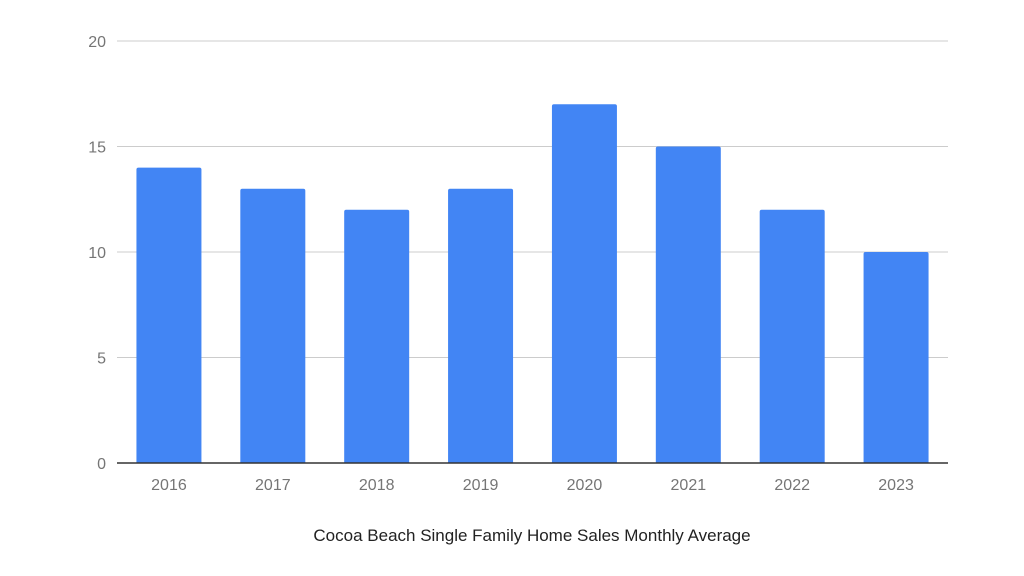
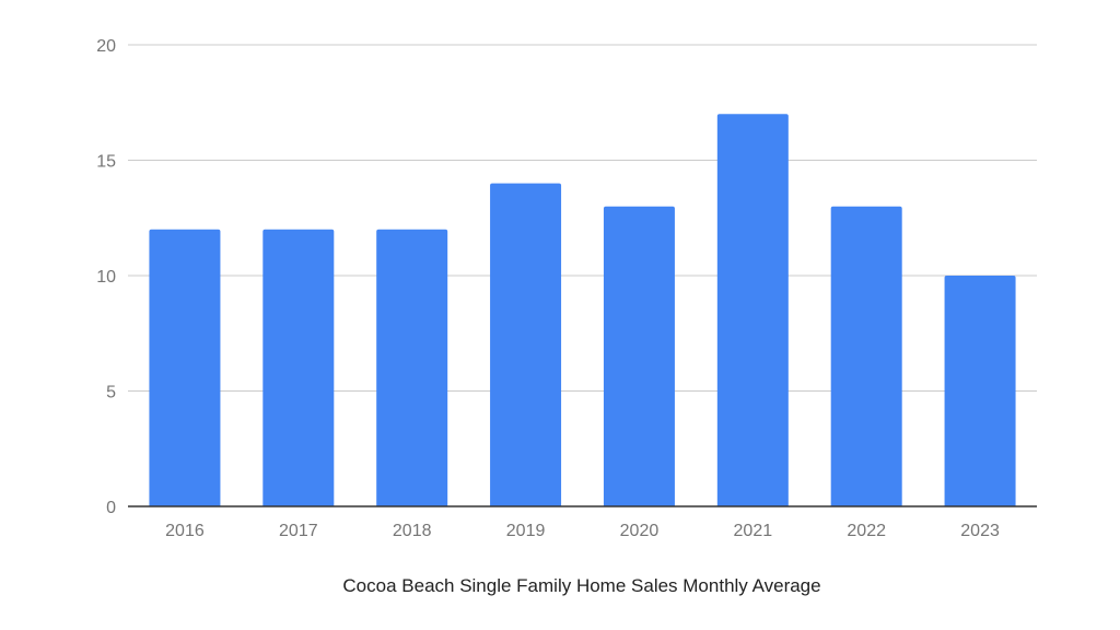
2016: 14 -> 12
2017: 13 -> 12
2019: 13 -> 14
2020: 17 -> 13
2021: 15 -> 17
2022: 12 -> 13
